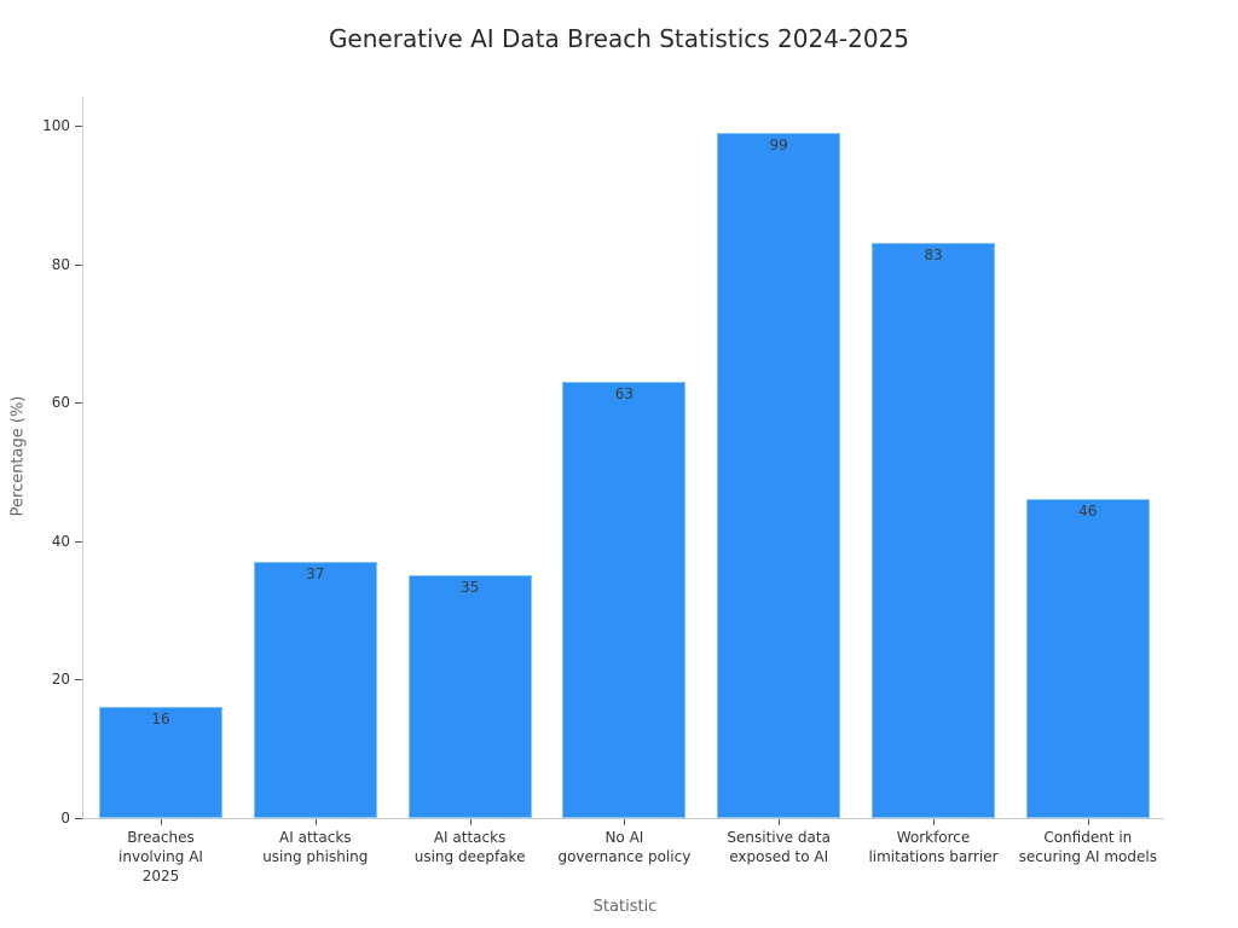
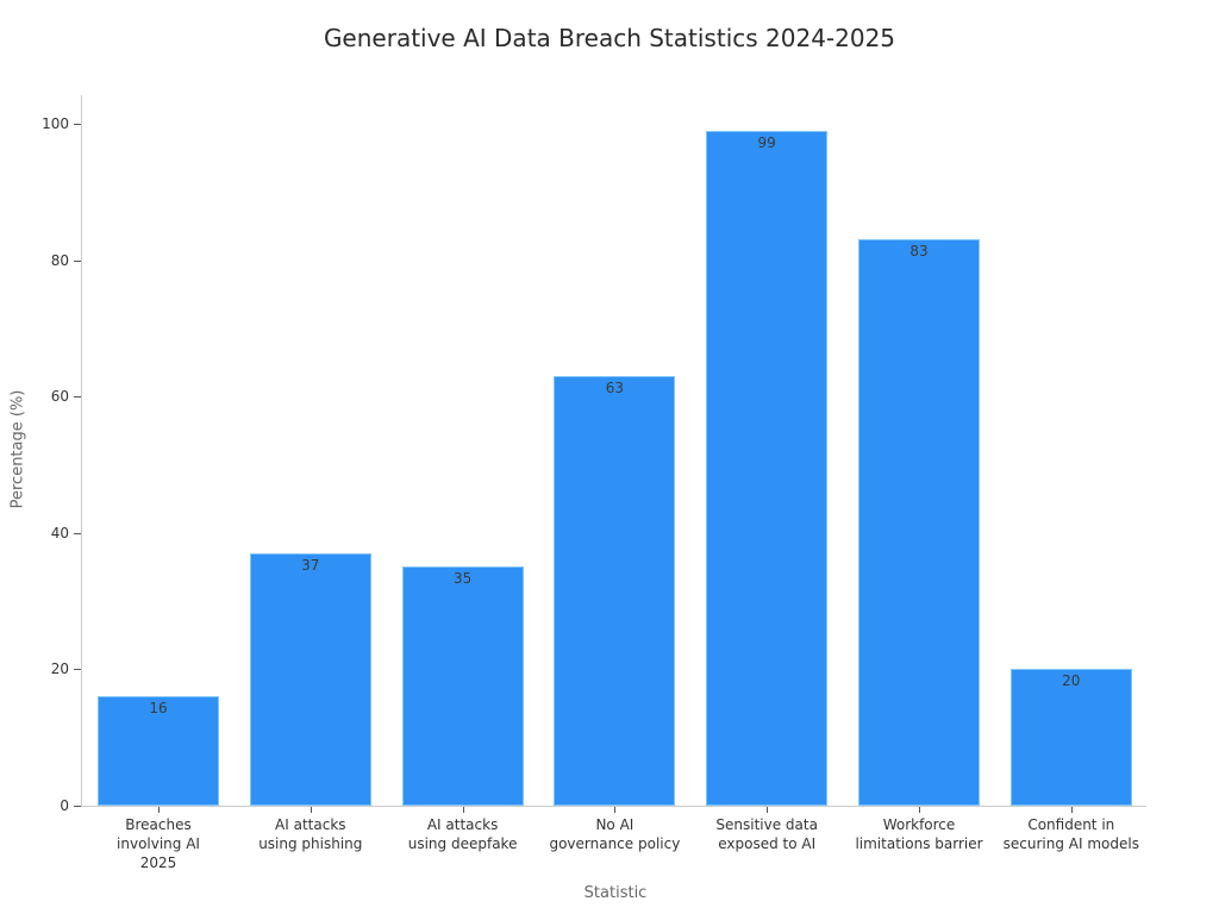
Confident in securing AI models: 46 -> 20
